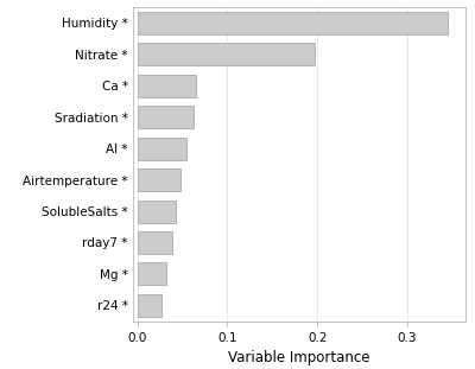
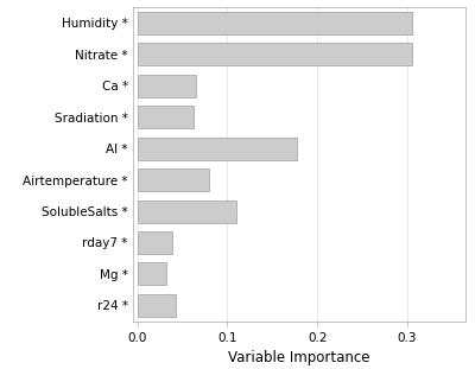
Humidity *: 0.345 -> 0.306
Nitrate *: 0.197 -> 0.306
Al *: 0.054 -> 0.178
Airtemperature *: 0.048 -> 0.080
SolubleSalts *: 0.043 -> 0.110
r24 *: 0.027 -> 0.042
